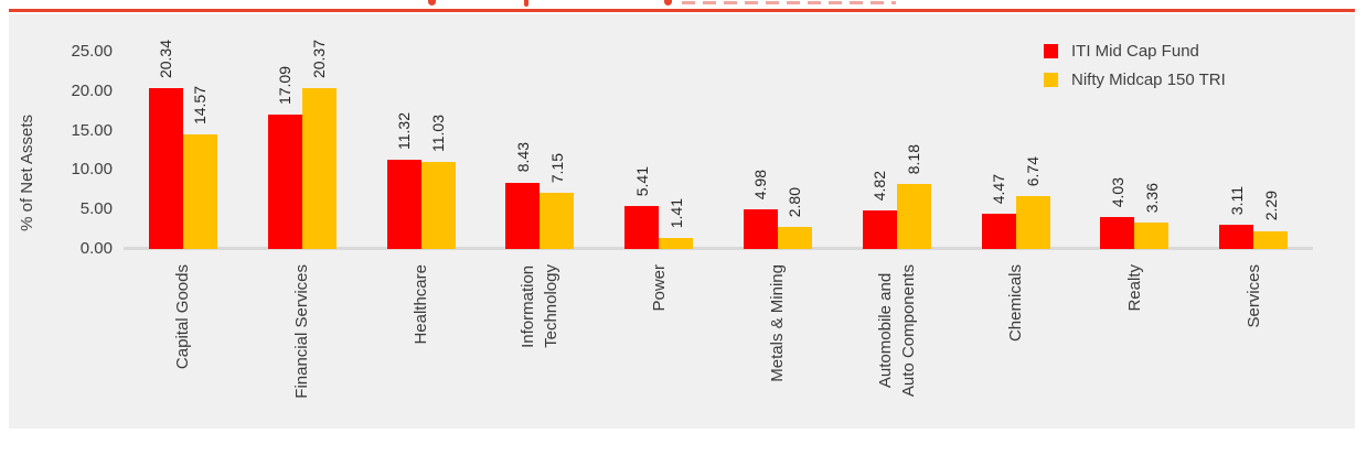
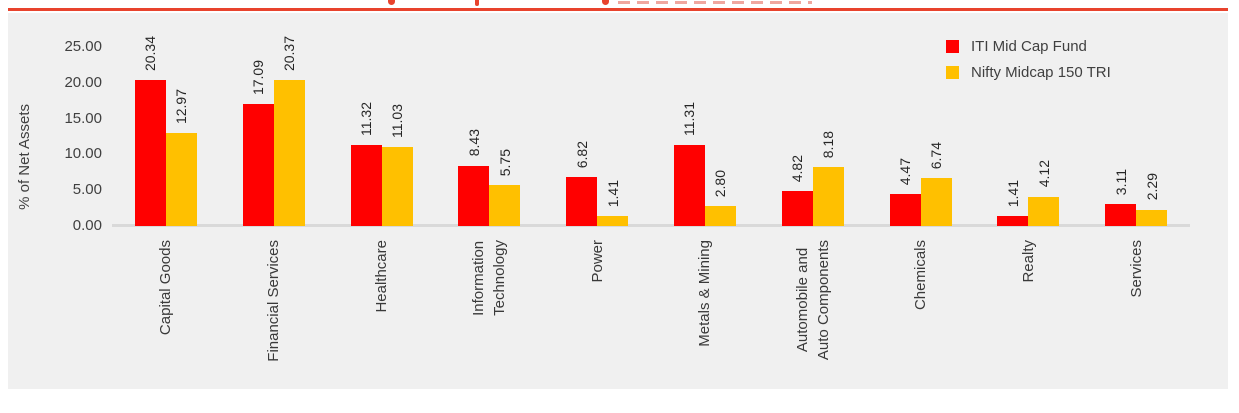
Nifty Midcap 150 TRI/Capital Goods: 14.57 -> 12.97
Nifty Midcap 150 TRI/Information Technology: 7.15 -> 5.75
ITI Mid Cap Fund/Power: 5.41 -> 6.82
ITI Mid Cap Fund/Metals & Mining: 4.98 -> 11.31
ITI Mid Cap Fund/Realty: 4.03 -> 1.41
Nifty Midcap 150 TRI/Realty: 3.36 -> 4.12
